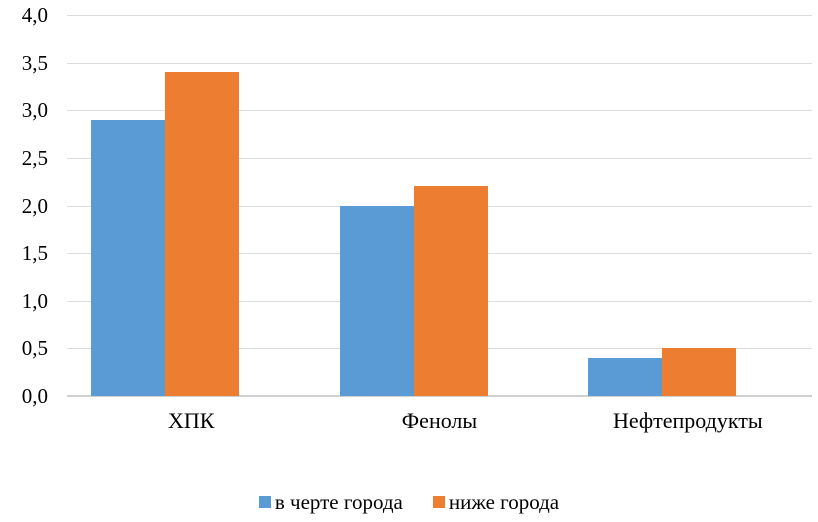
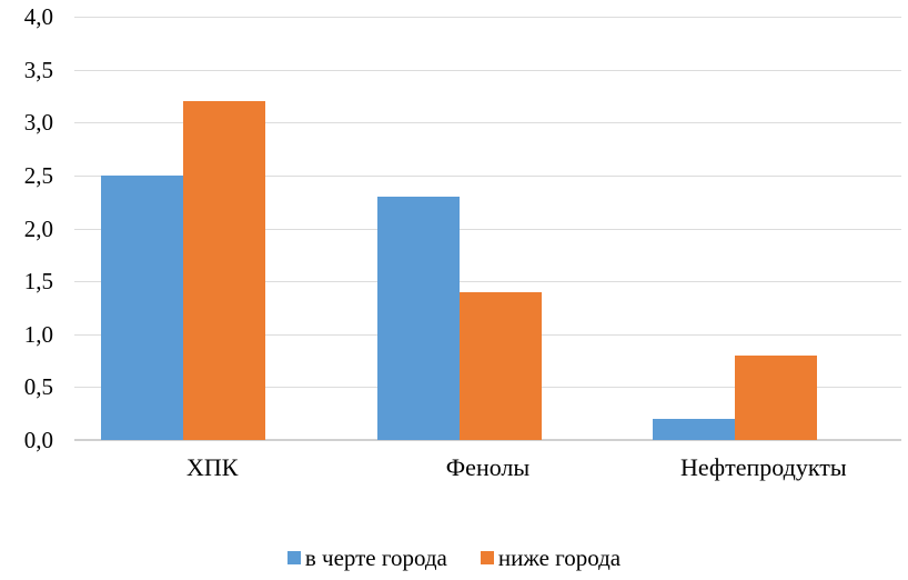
в черте города/ХПК: 2,9 -> 2,5
ниже города/ХПК: 3,4 -> 3,2
в черте города/Фенолы: 2,0 -> 2,3
ниже города/Фенолы: 2,2 -> 1,4
в черте города/Нефтепродукты: 0,4 -> 0,2
ниже города/Нефтепродукты: 0,5 -> 0,8
